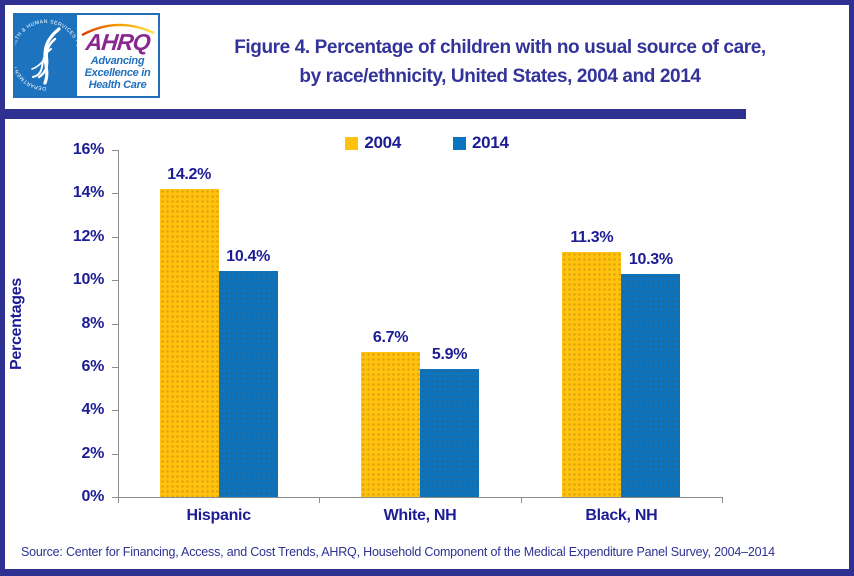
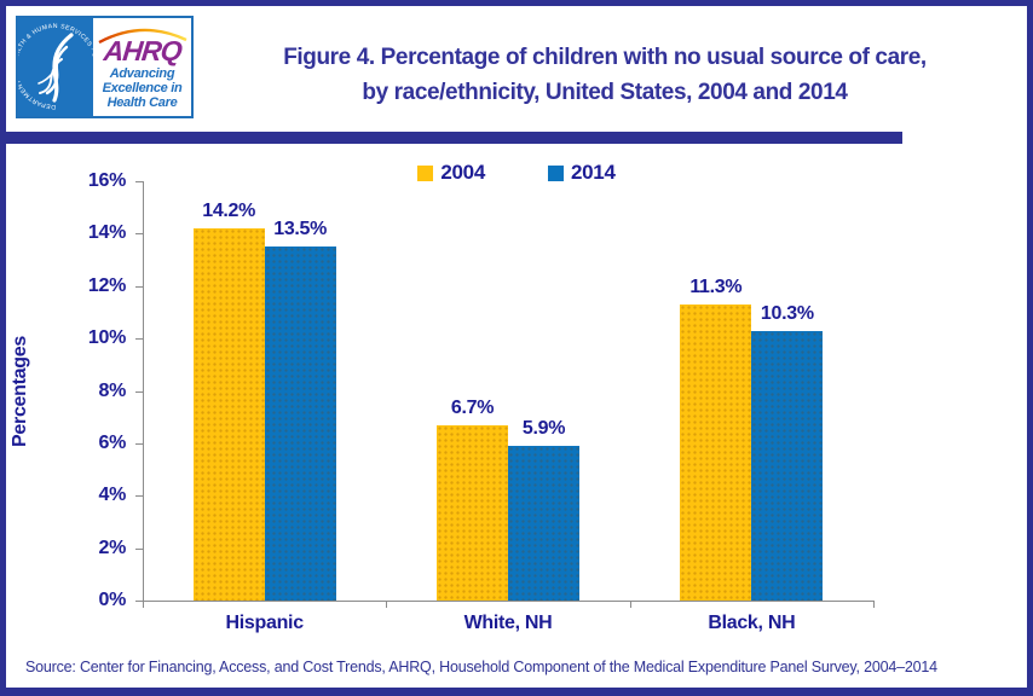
2014/Hispanic: 10.4% -> 13.5%
